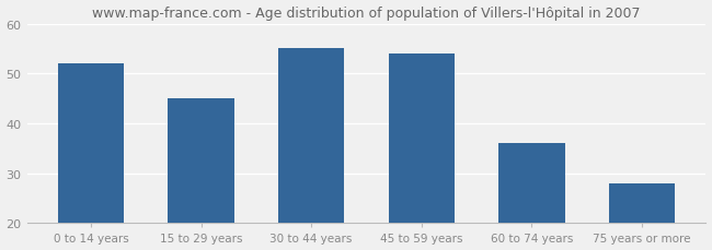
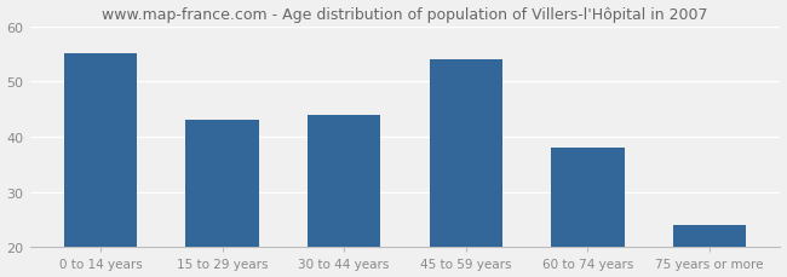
0 to 14 years: 52 -> 55
15 to 29 years: 45 -> 43
30 to 44 years: 55 -> 44
60 to 74 years: 36 -> 38
75 years or more: 28 -> 24
